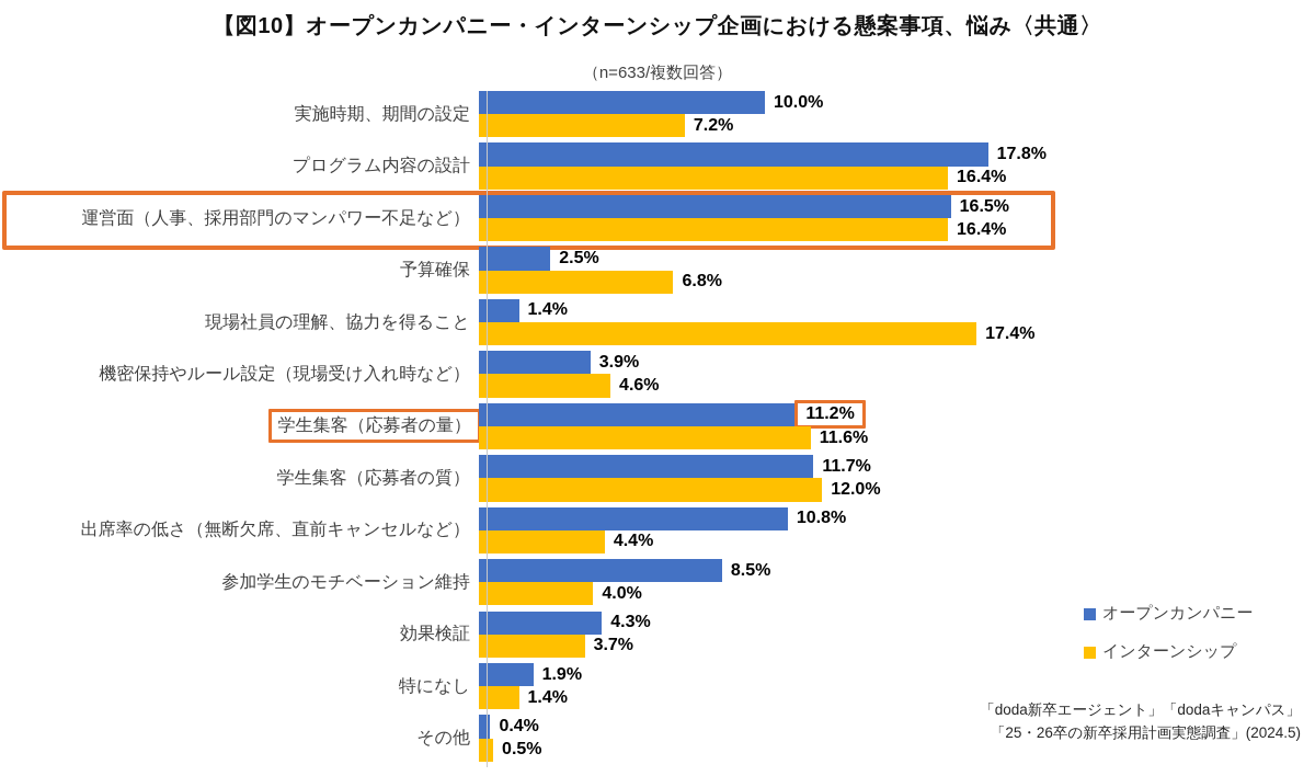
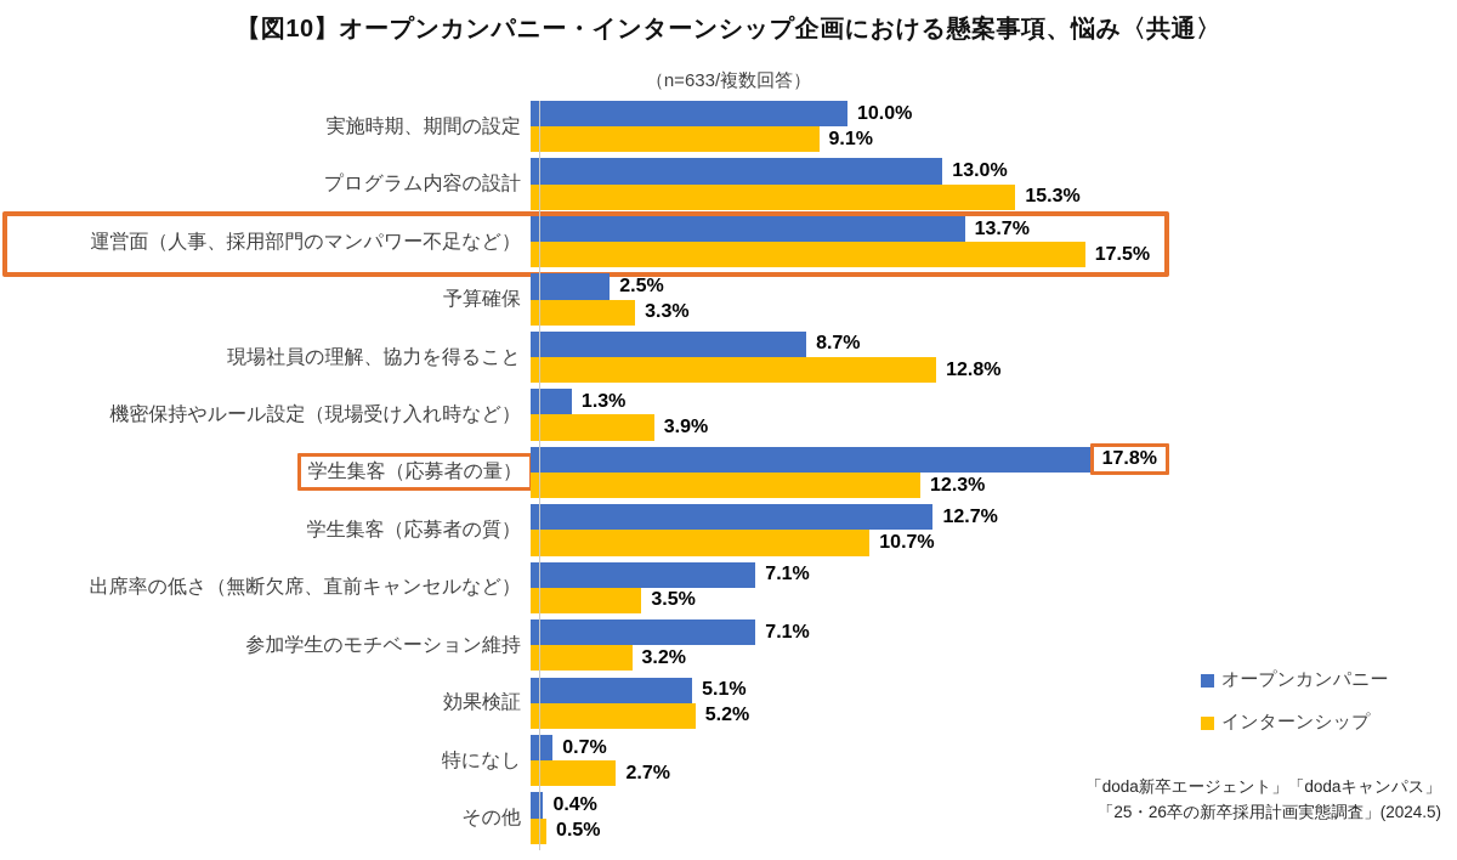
インターンシップ/実施時期、期間の設定: 7.2% -> 9.1%
オープンカンパニー/プログラム内容の設計: 17.8% -> 13.0%
インターンシップ/プログラム内容の設計: 16.4% -> 15.3%
オープンカンパニー/運営面（人事、採用部門のマンパワー不足など）: 16.5% -> 13.7%
インターンシップ/運営面（人事、採用部門のマンパワー不足など）: 16.4% -> 17.5%
インターンシップ/予算確保: 6.8% -> 3.3%
オープンカンパニー/現場社員の理解、協力を得ること: 1.4% -> 8.7%
インターンシップ/現場社員の理解、協力を得ること: 17.4% -> 12.8%
オープンカンパニー/機密保持やルール設定（現場受け入れ時など）: 3.9% -> 1.3%
インターンシップ/機密保持やルール設定（現場受け入れ時など）: 4.6% -> 3.9%
オープンカンパニー/学生集客（応募者の量）: 11.2% -> 17.8%
インターンシップ/学生集客（応募者の量）: 11.6% -> 12.3%
オープンカンパニー/学生集客（応募者の質）: 11.7% -> 12.7%
インターンシップ/学生集客（応募者の質）: 12.0% -> 10.7%
オープンカンパニー/出席率の低さ（無断欠席、直前キャンセルなど）: 10.8% -> 7.1%
インターンシップ/出席率の低さ（無断欠席、直前キャンセルなど）: 4.4% -> 3.5%
オープンカンパニー/参加学生のモチベーション維持: 8.5% -> 7.1%
インターンシップ/参加学生のモチベーション維持: 4.0% -> 3.2%
オープンカンパニー/効果検証: 4.3% -> 5.1%
インターンシップ/効果検証: 3.7% -> 5.2%
オープンカンパニー/特になし: 1.9% -> 0.7%
インターンシップ/特になし: 1.4% -> 2.7%
